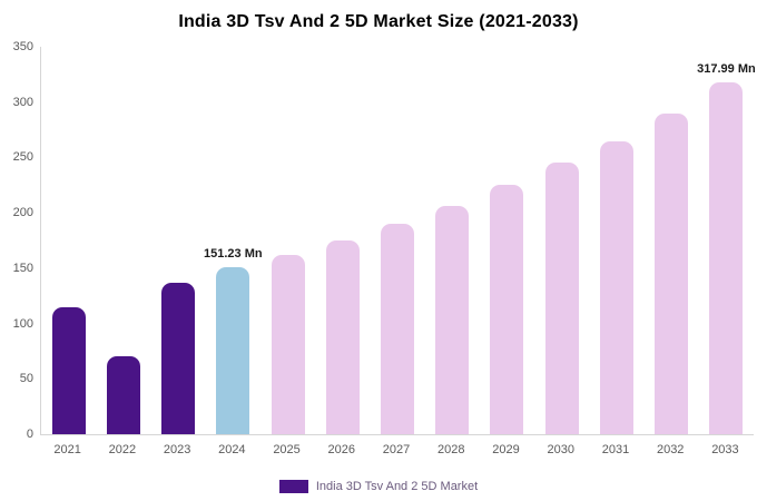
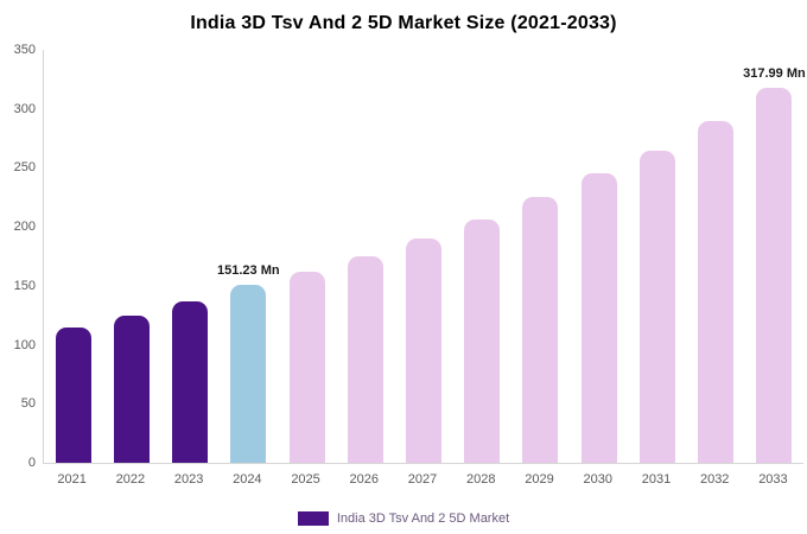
2022: 70 -> 120
